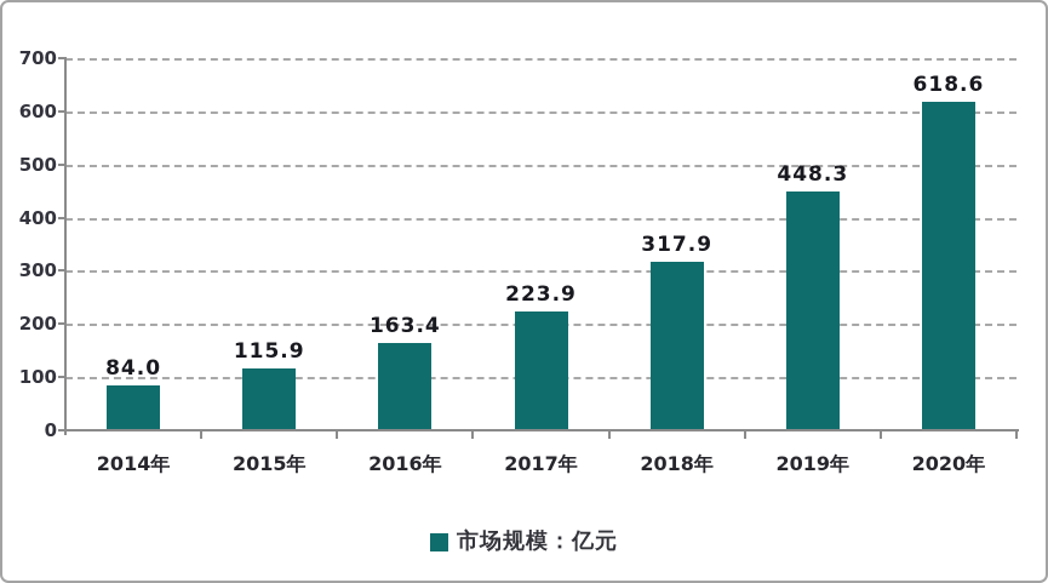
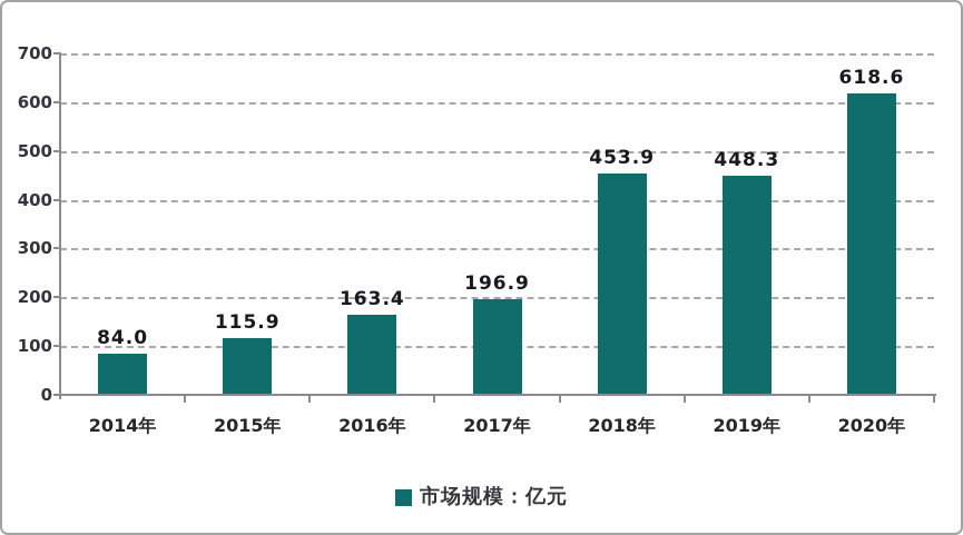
2017年: 223.9 -> 196.9
2018年: 317.9 -> 453.9
